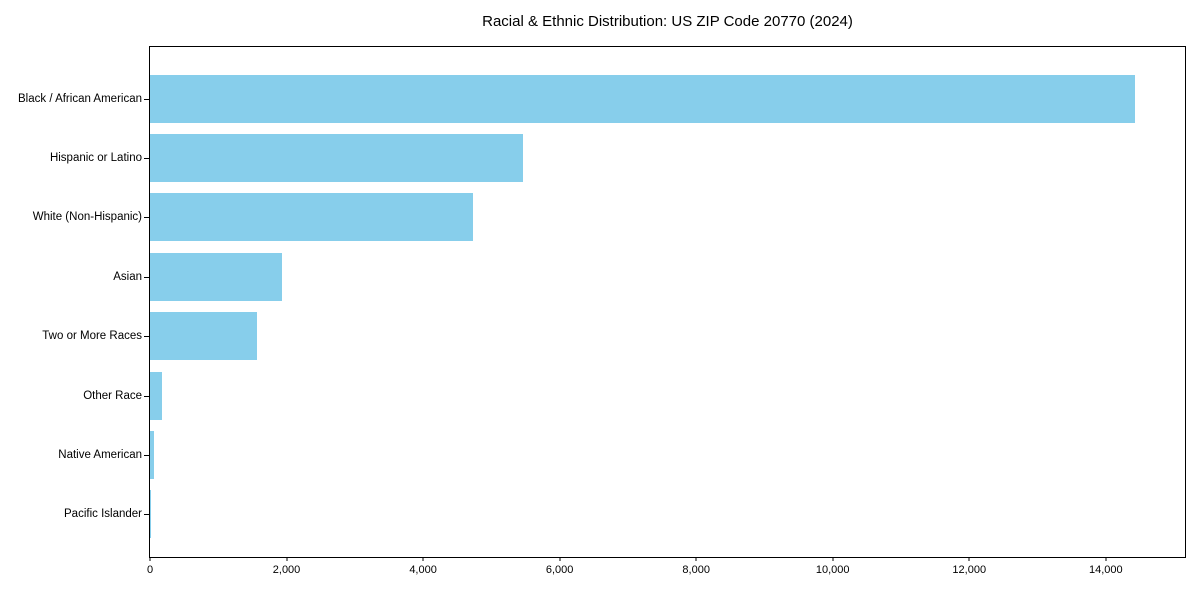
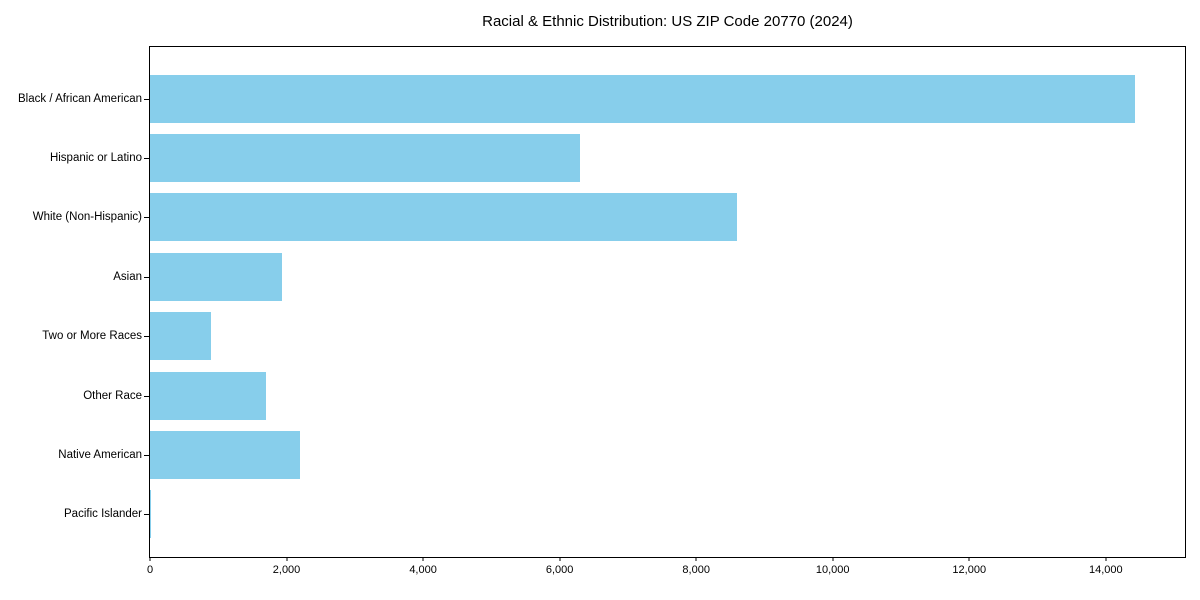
Hispanic or Latino: 5500 -> 6300
White (Non-Hispanic): 4700 -> 8600
Two or More Races: 1600 -> 900
Other Race: 200 -> 1700
Native American: 100 -> 2200
